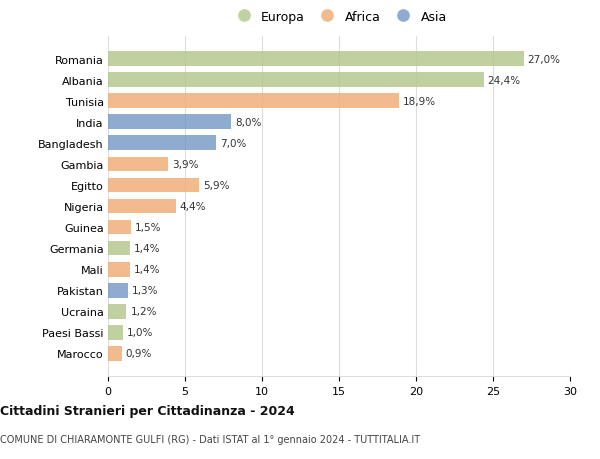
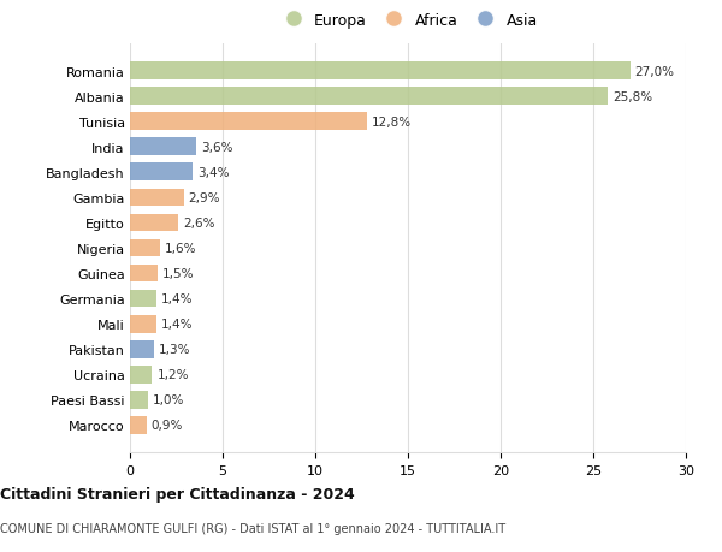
Albania: 24,4% -> 25,8%
Tunisia: 18,9% -> 12,8%
India: 8,0% -> 3,6%
Bangladesh: 7,0% -> 3,4%
Gambia: 3,9% -> 2,9%
Egitto: 5,9% -> 2,6%
Nigeria: 4,4% -> 1,6%
